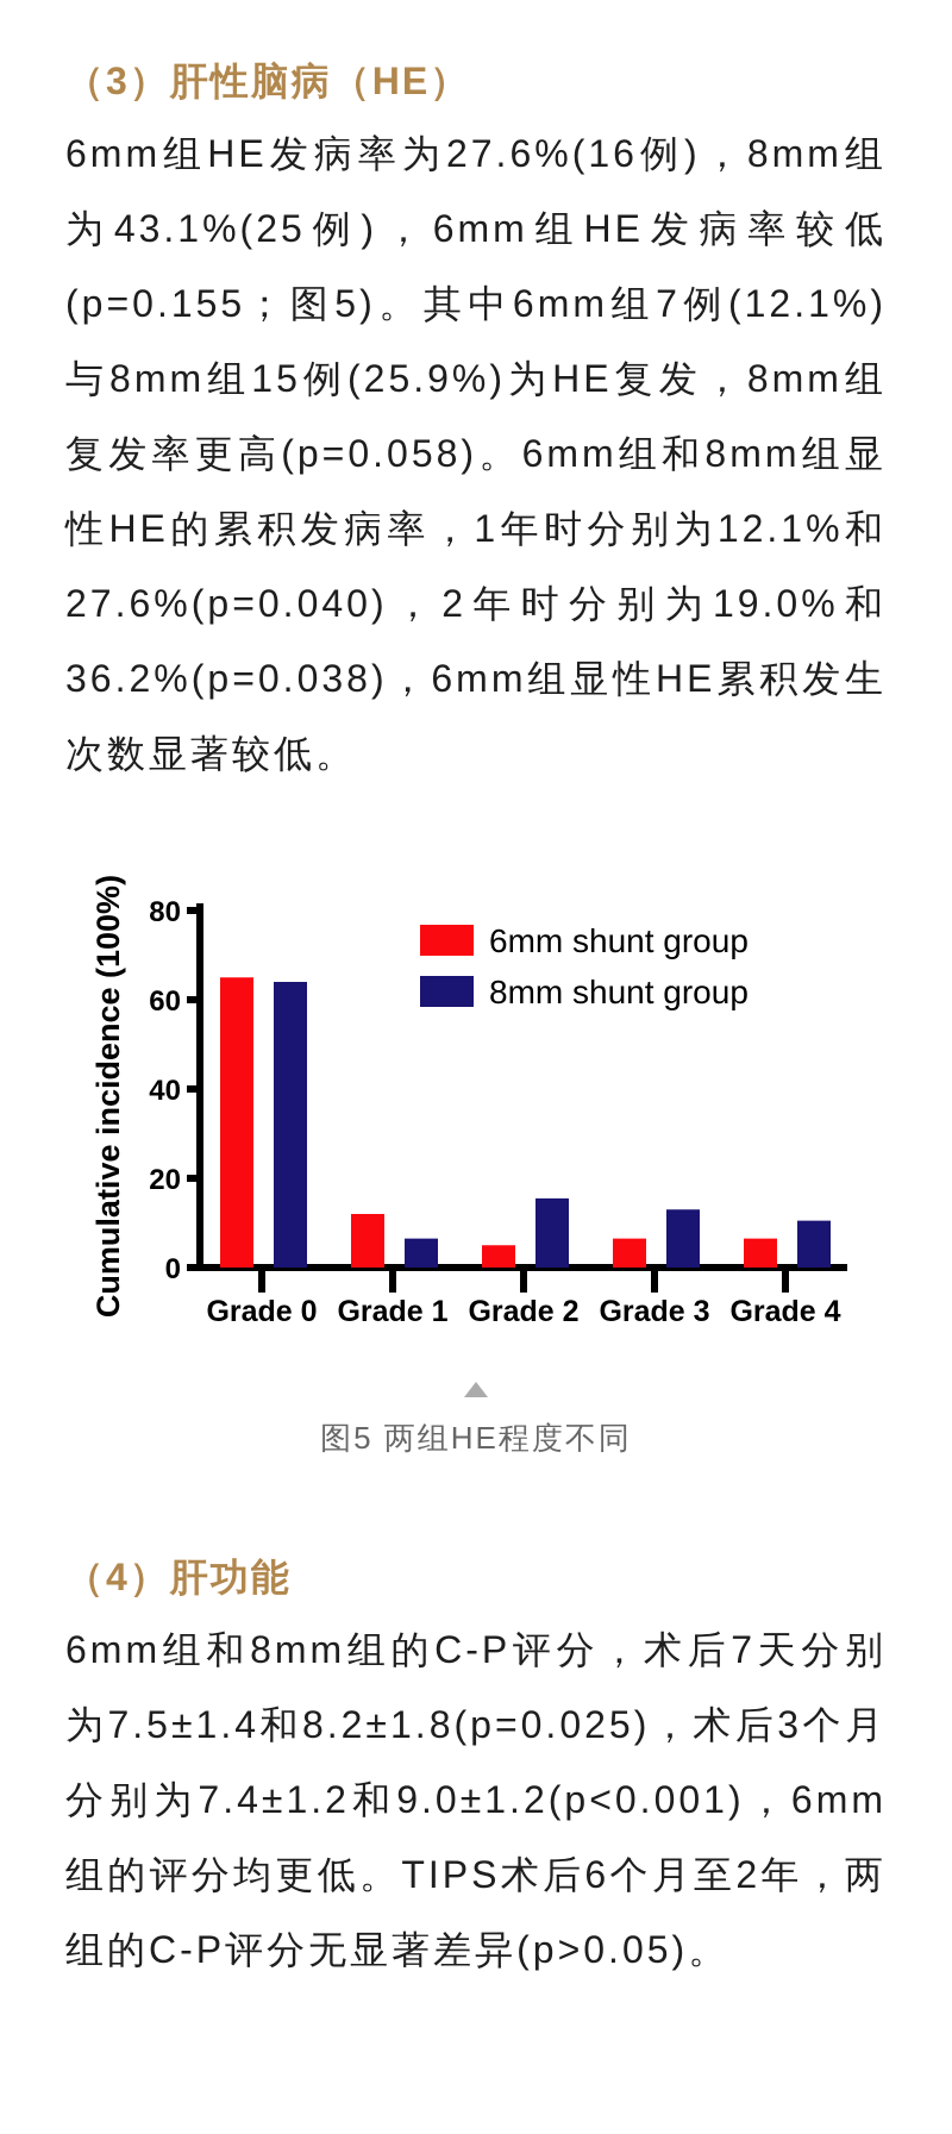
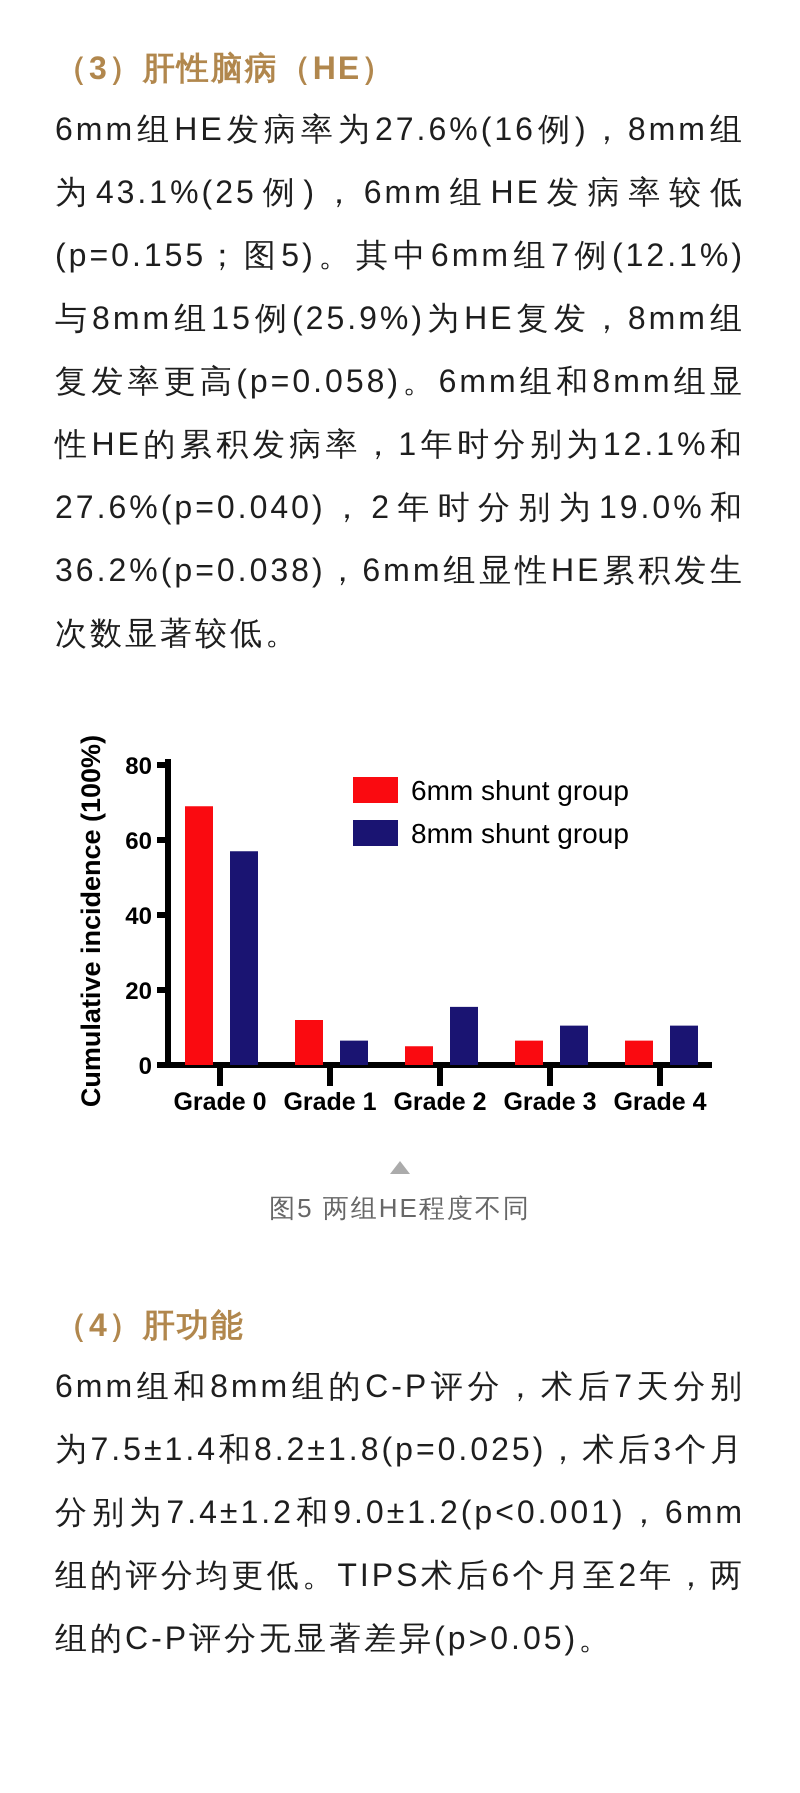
6mm shunt group/Grade 0: 65 -> 69
8mm shunt group/Grade 0: 64 -> 57
8mm shunt group/Grade 3: 13 -> 10
